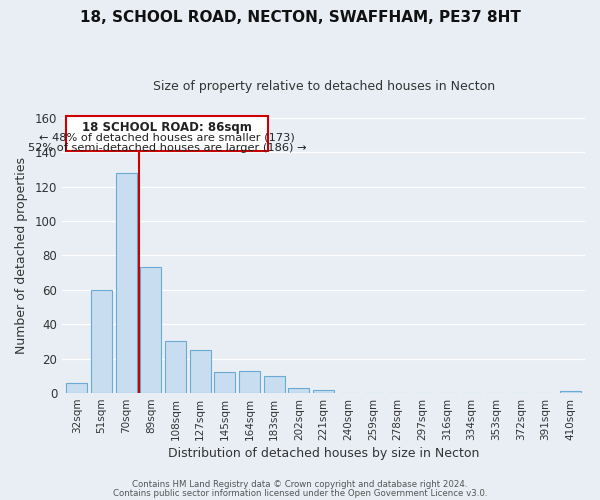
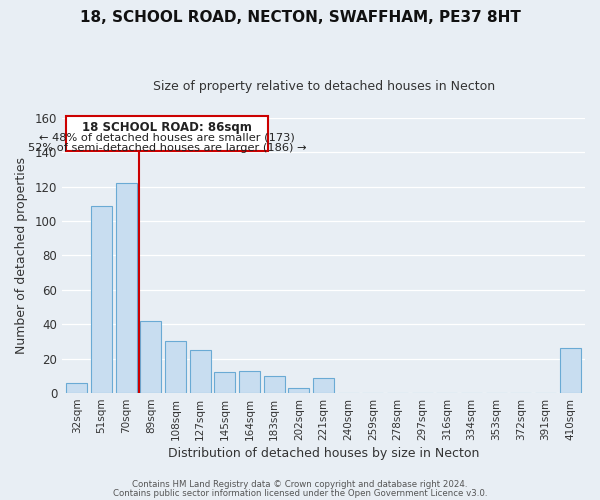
51sqm: 60 -> 109
70sqm: 128 -> 122
89sqm: 73 -> 42
221sqm: 2 -> 9
410sqm: 1 -> 26
